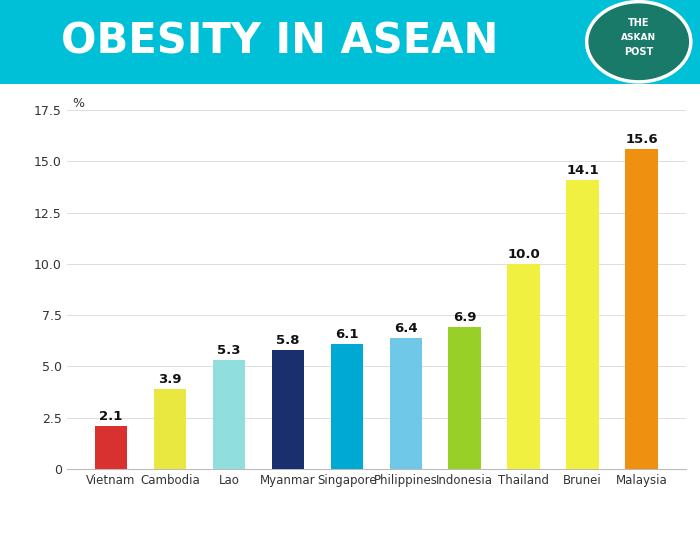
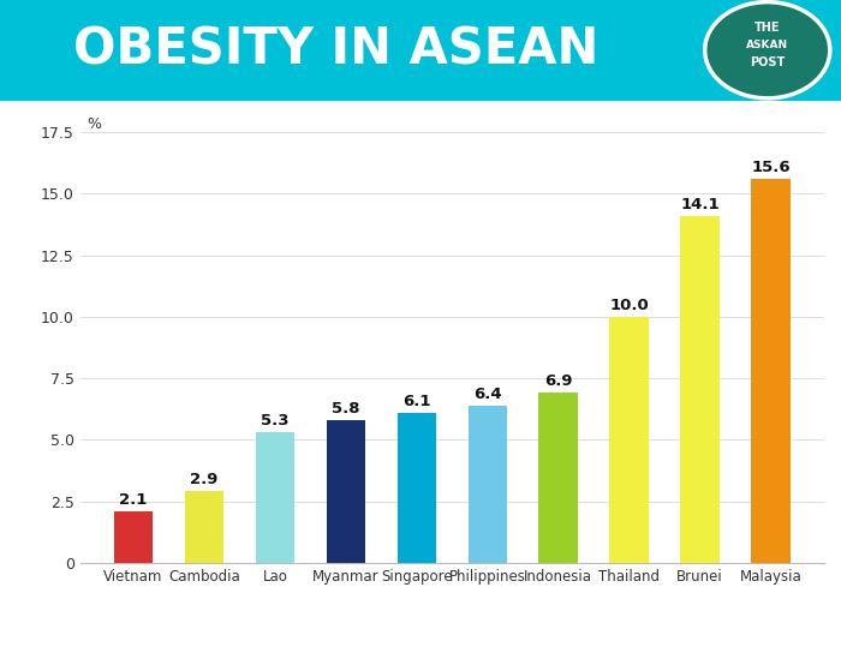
Cambodia: 3.9 -> 2.9
